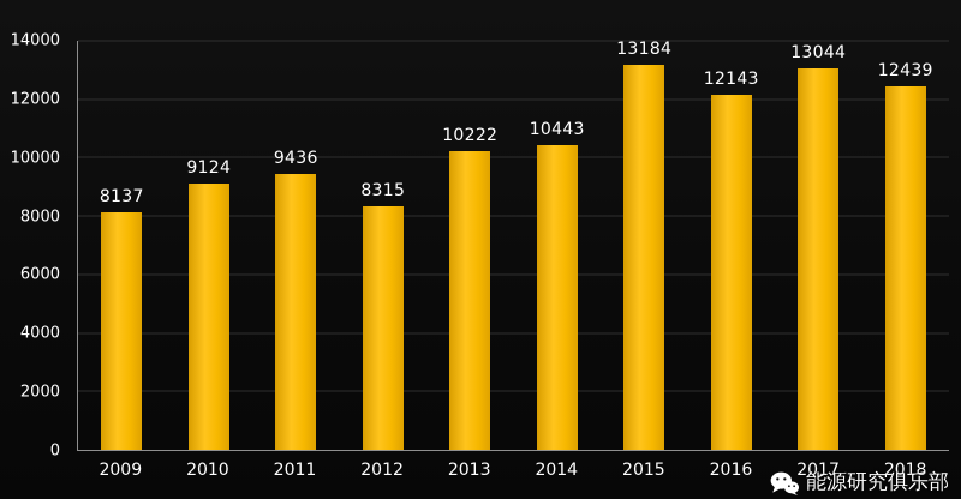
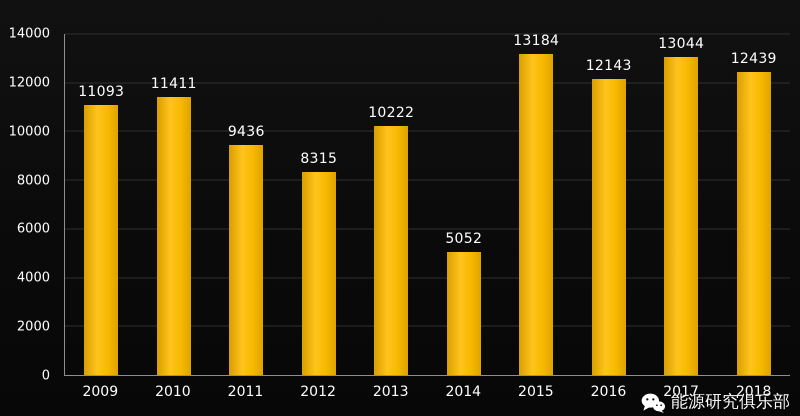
2009: 8137 -> 11093
2010: 9124 -> 11411
2014: 10443 -> 5052
